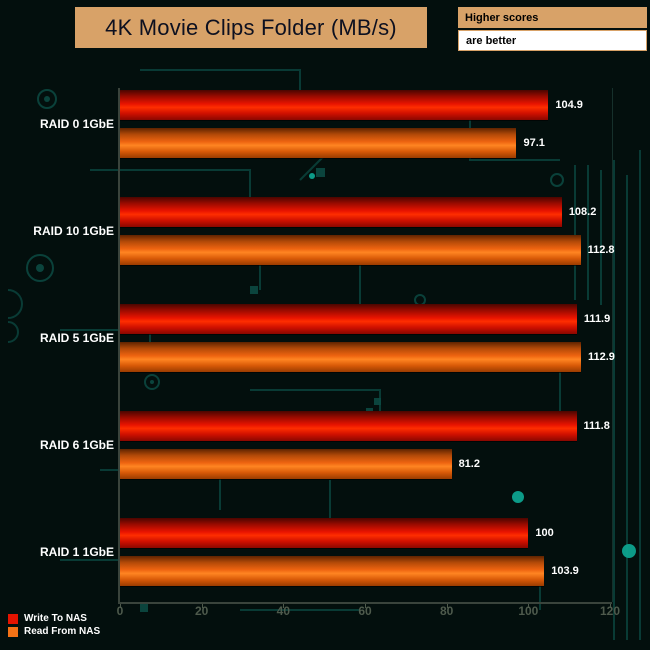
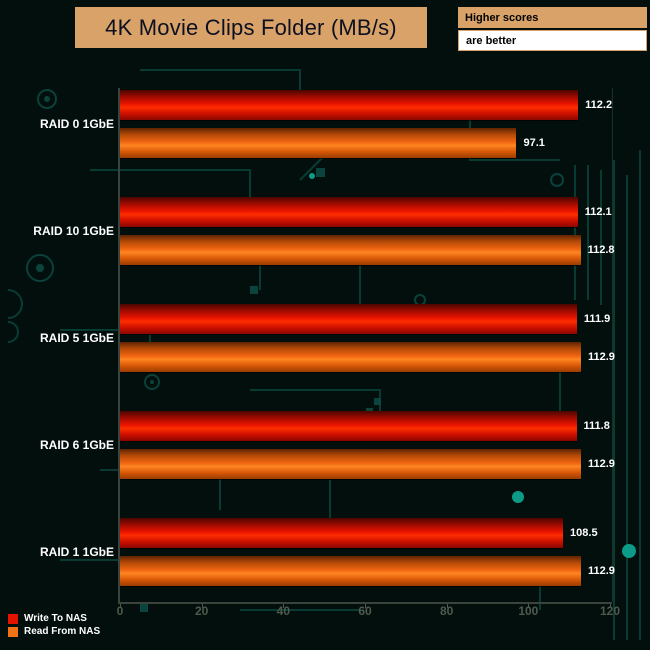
Write To NAS/RAID 0 1GbE: 104.9 -> 112.2
Write To NAS/RAID 10 1GbE: 108.2 -> 112.1
Read From NAS/RAID 6 1GbE: 81.2 -> 112.9
Write To NAS/RAID 1 1GbE: 100 -> 108.5
Read From NAS/RAID 1 1GbE: 103.9 -> 112.9
